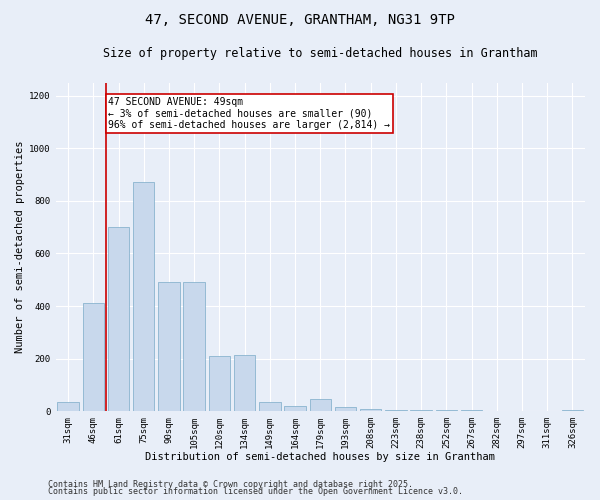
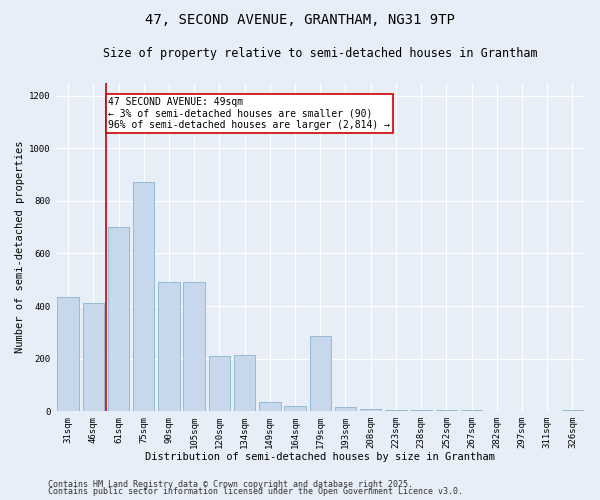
31sqm: 35 -> 435
179sqm: 45 -> 285
